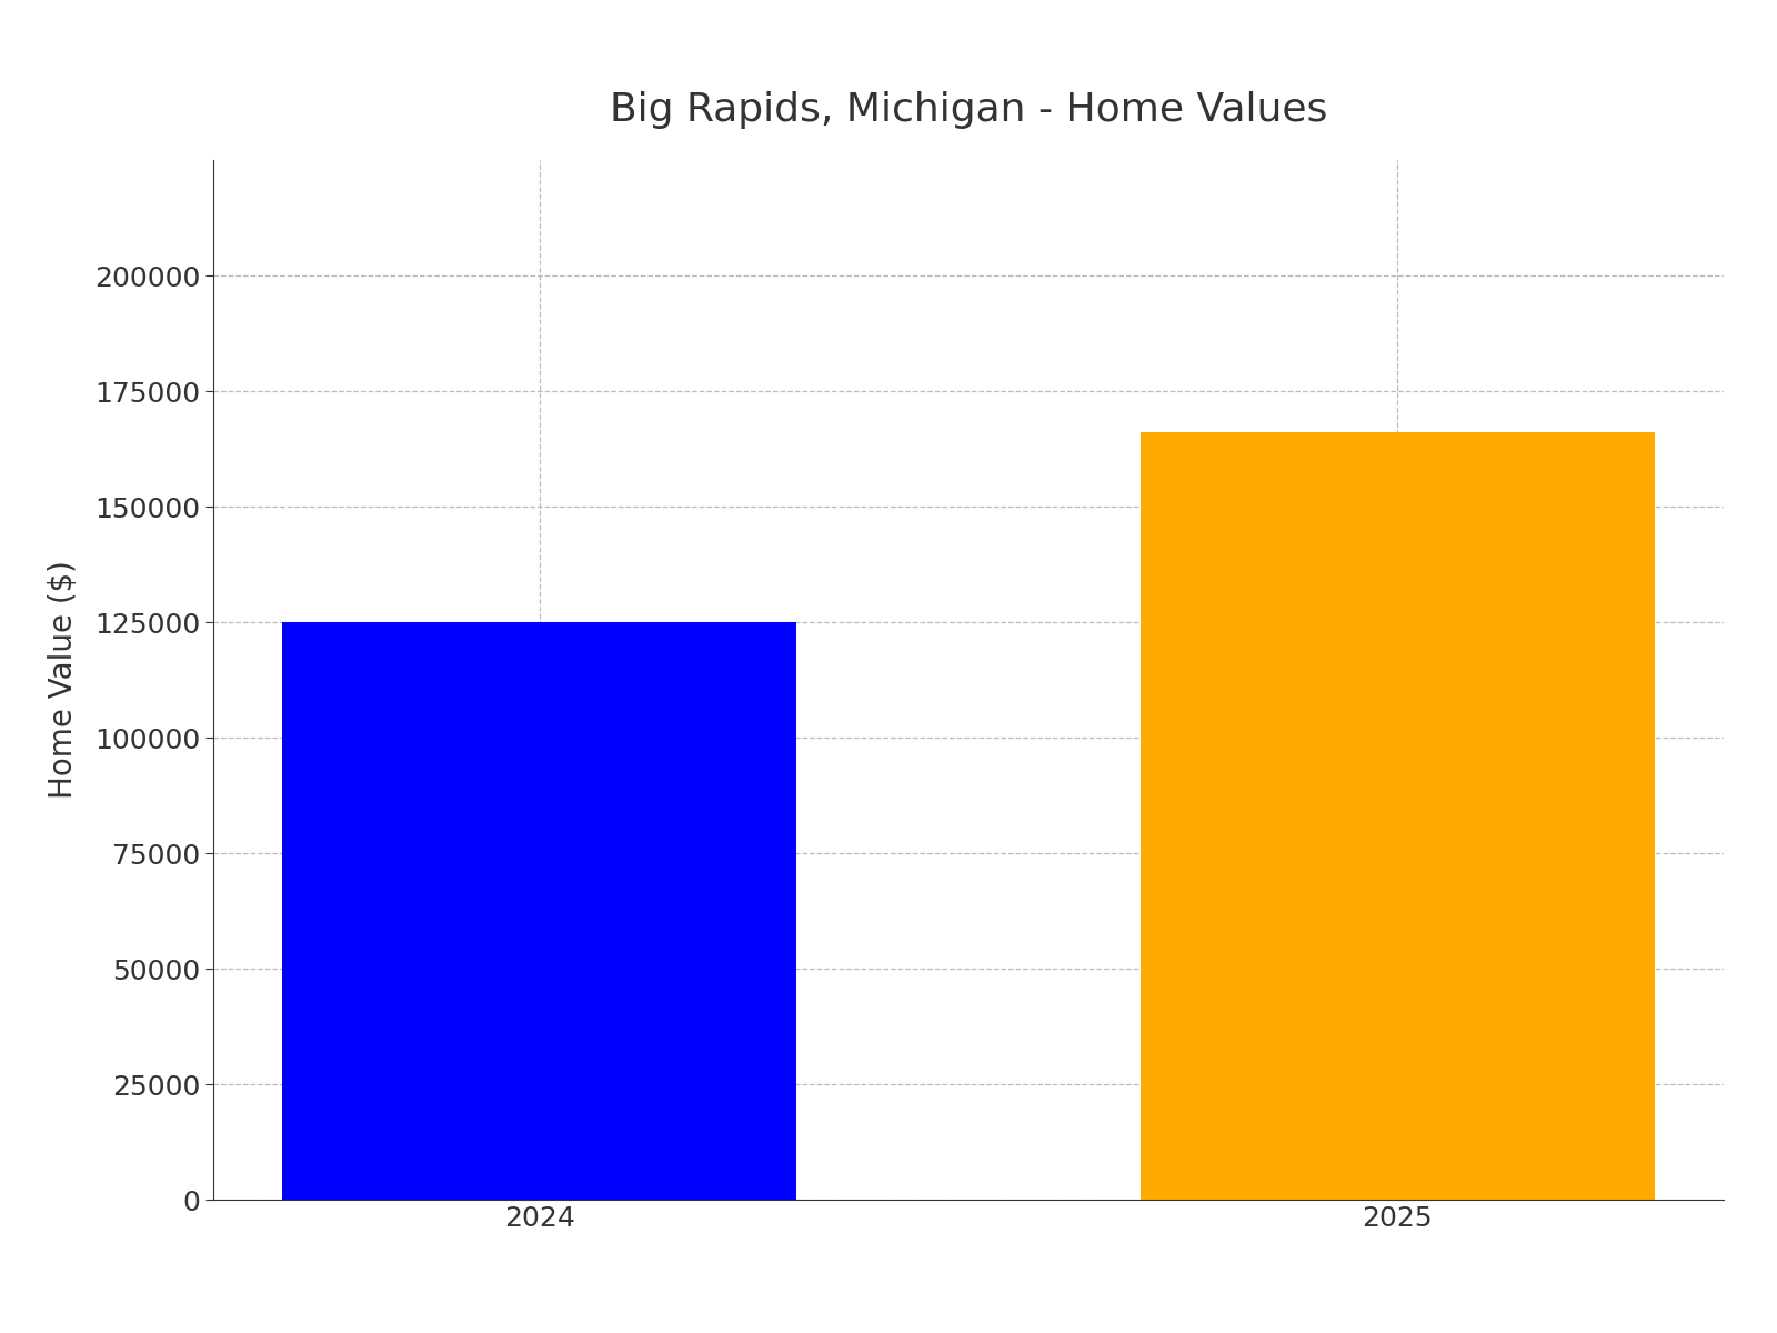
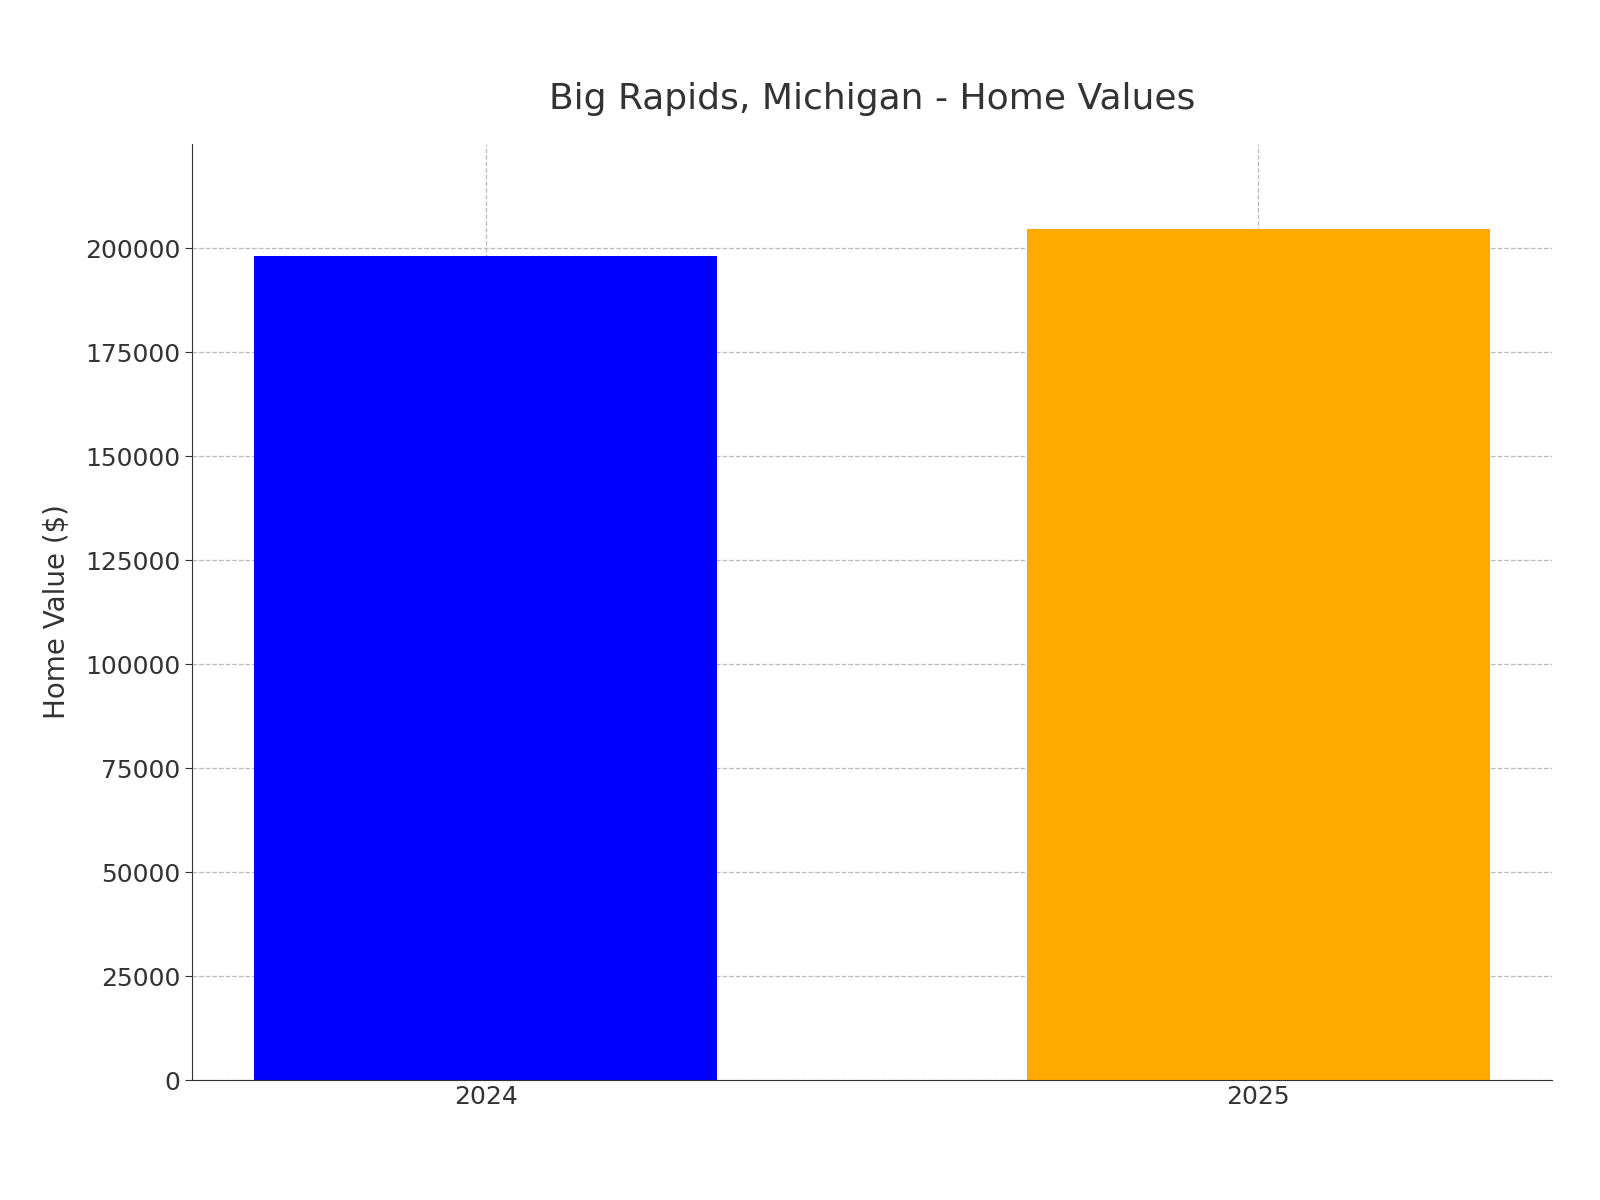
2024: 125000 -> 198000
2025: 166000 -> 204500
